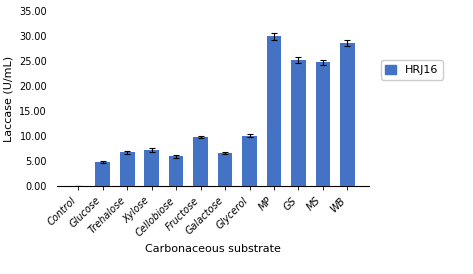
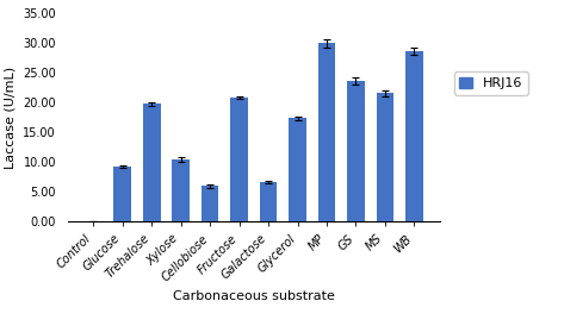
Glucose: 4.9 -> 9.2
Trehalose: 6.8 -> 19.8
Xylose: 7.2 -> 10.4
Fructose: 9.8 -> 20.8
Glycerol: 10.1 -> 17.4
GS: 25.3 -> 23.6
MS: 24.8 -> 21.6
